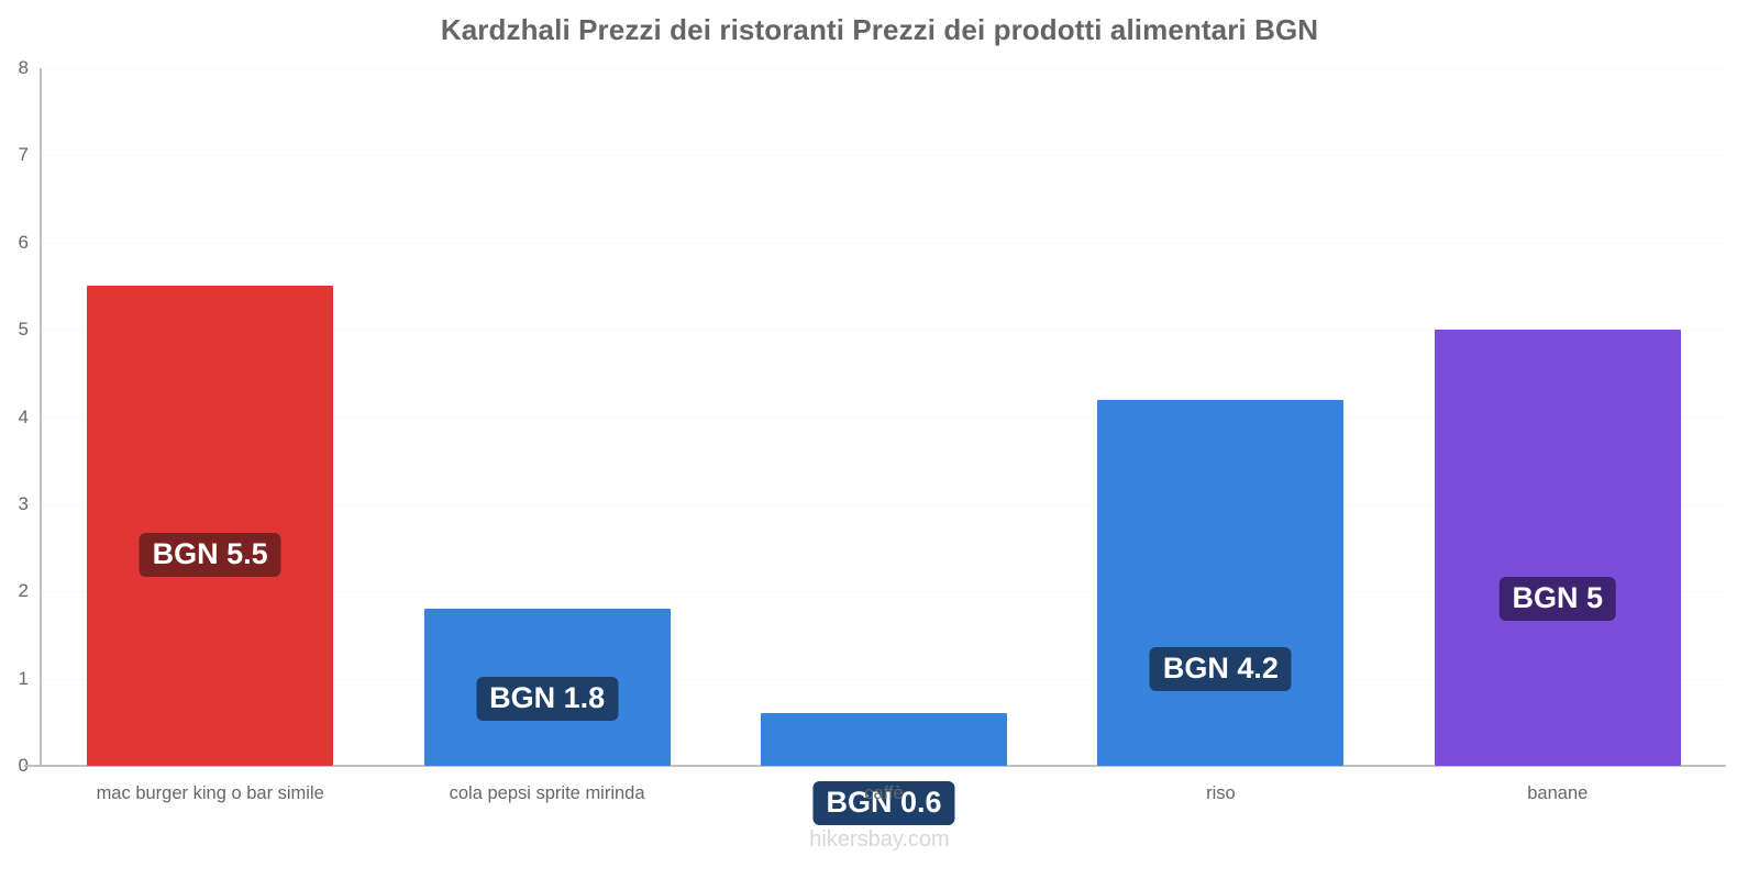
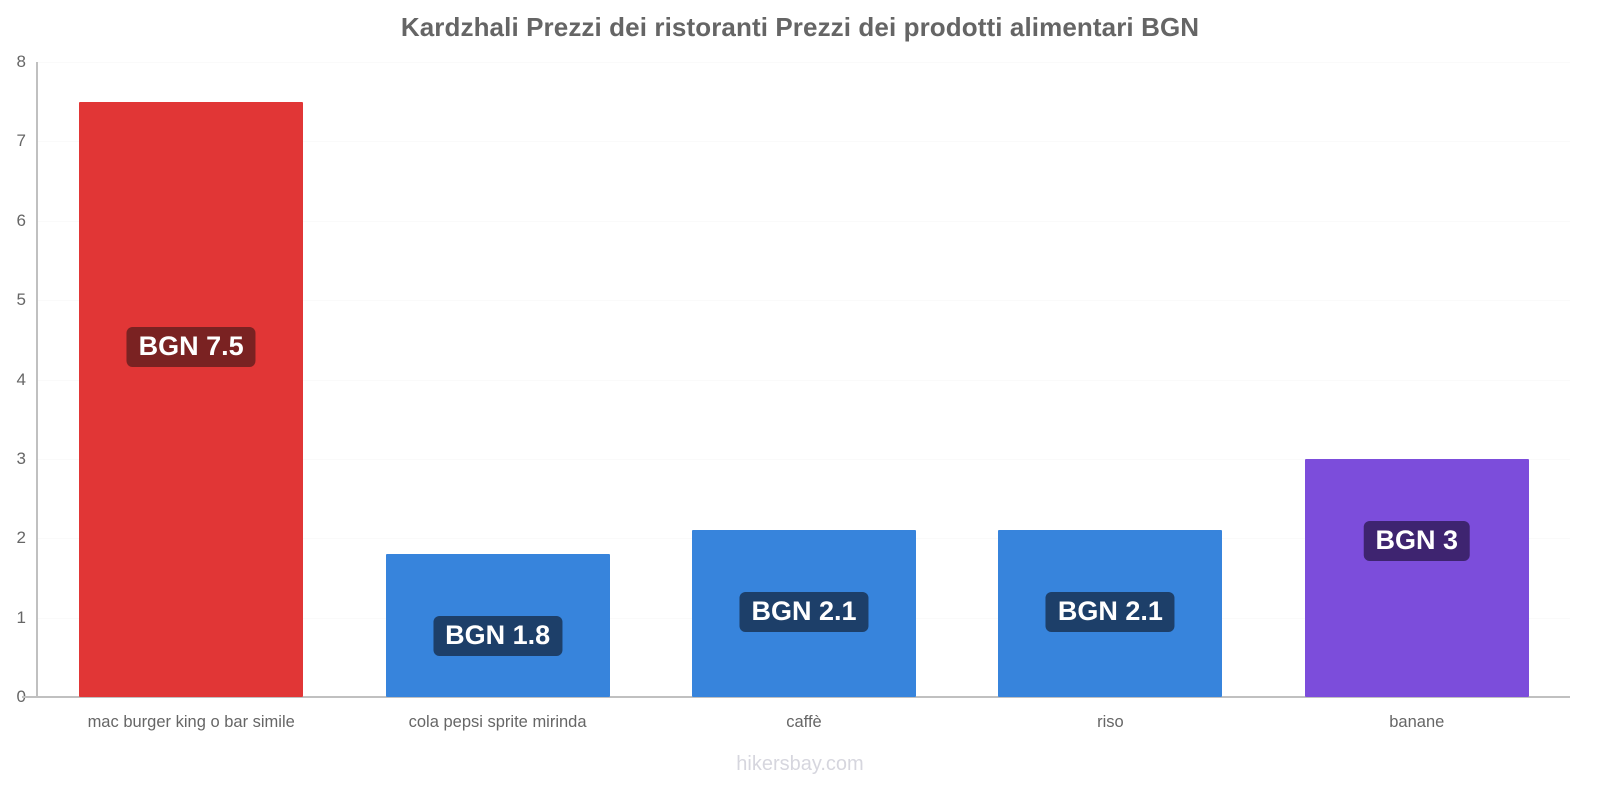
mac burger king o bar simile: 5.5 -> 7.5
caffè: 0.6 -> 2.1
riso: 4.2 -> 2.1
banane: 5 -> 3
